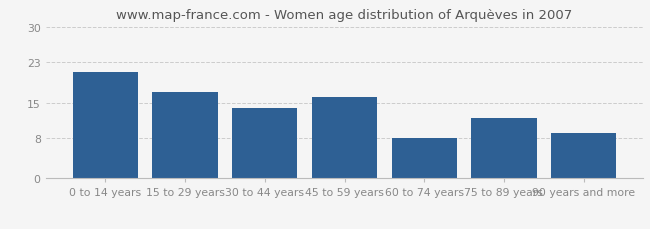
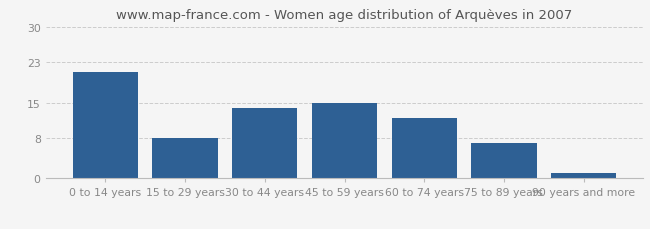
15 to 29 years: 17 -> 8
45 to 59 years: 16 -> 15
60 to 74 years: 8 -> 12
75 to 89 years: 12 -> 7
90 years and more: 9 -> 1
